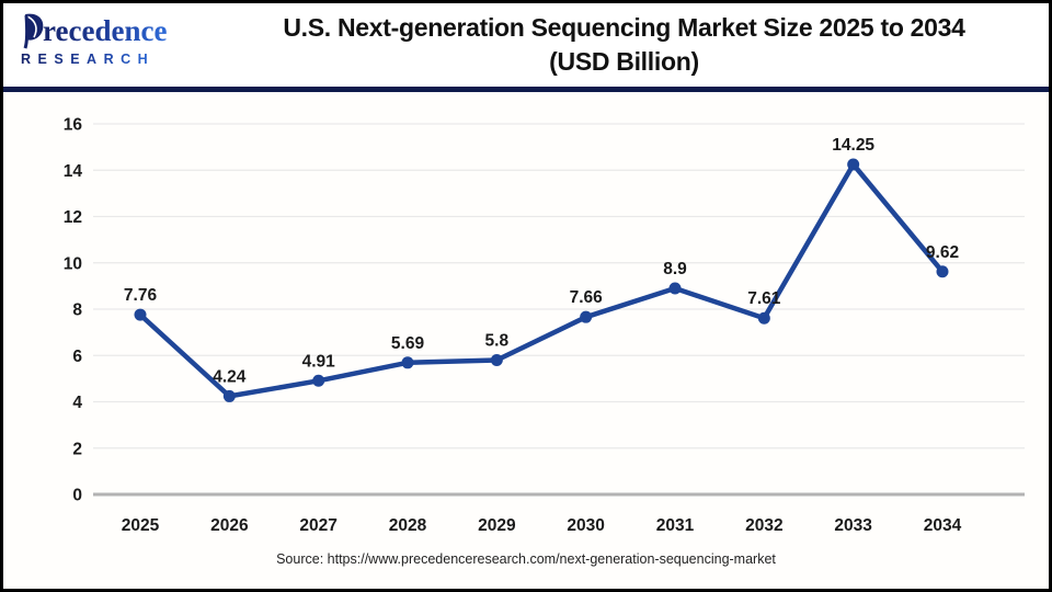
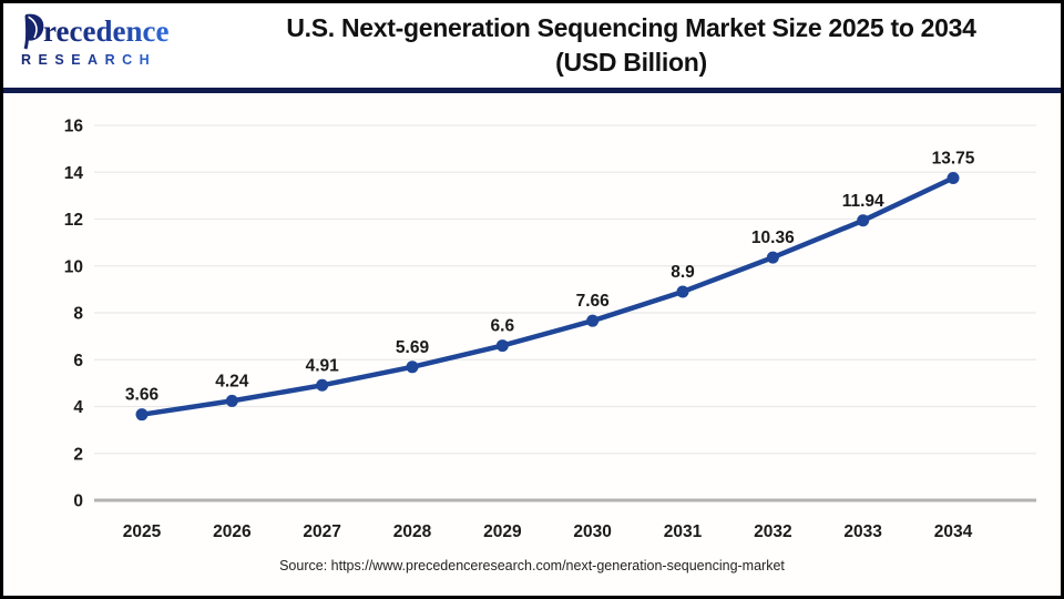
2025: 7.76 -> 3.66
2029: 5.8 -> 6.6
2032: 7.61 -> 10.36
2033: 14.25 -> 11.94
2034: 9.62 -> 13.75
